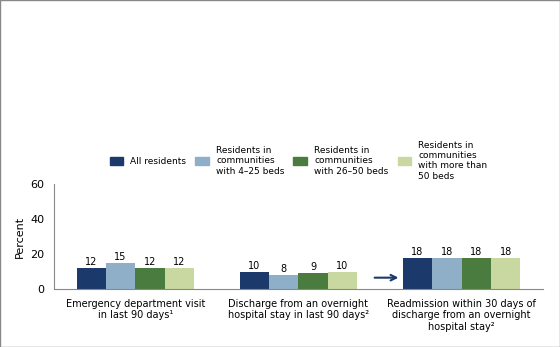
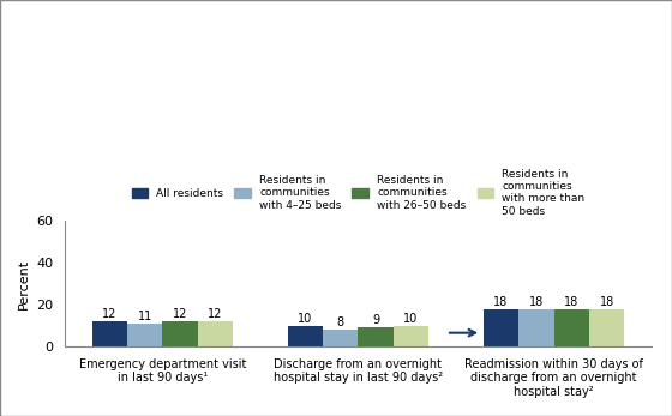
Residents in communities with 4–25 beds/Emergency department visit in last 90 days¹: 15 -> 11
